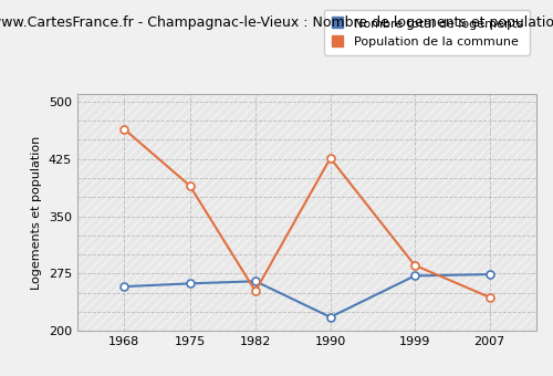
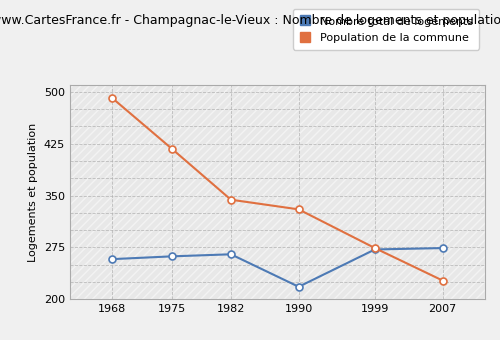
Population de la commune/1968: 464 -> 491
Population de la commune/1975: 390 -> 418
Population de la commune/1982: 252 -> 344
Population de la commune/1990: 426 -> 330
Population de la commune/1999: 286 -> 274
Population de la commune/2007: 244 -> 227
